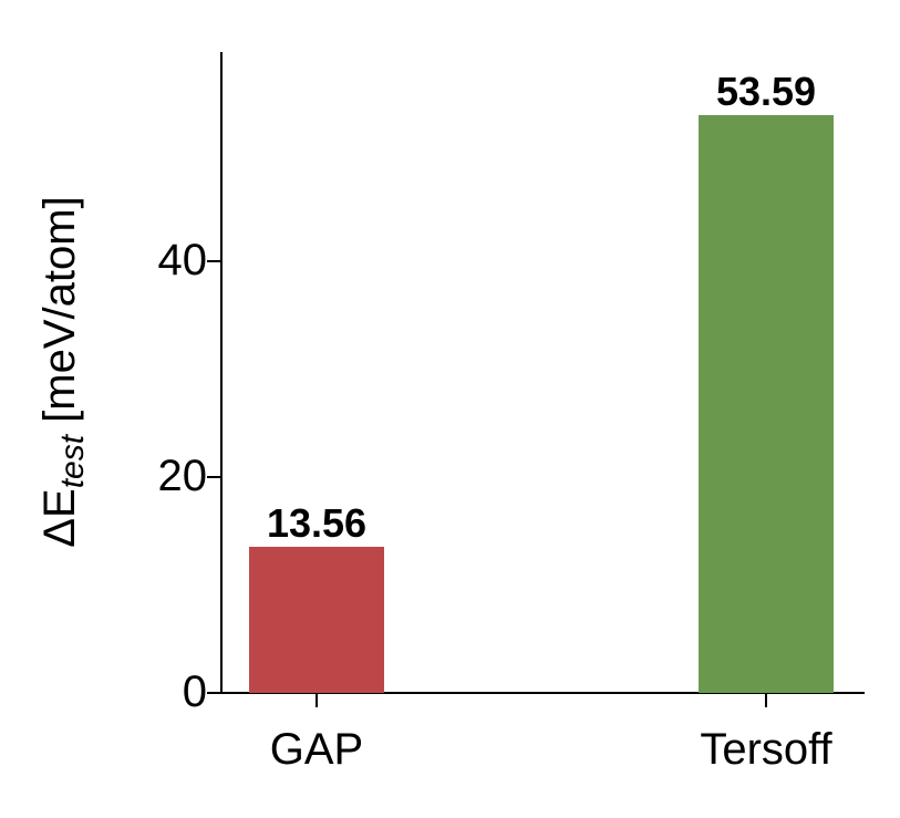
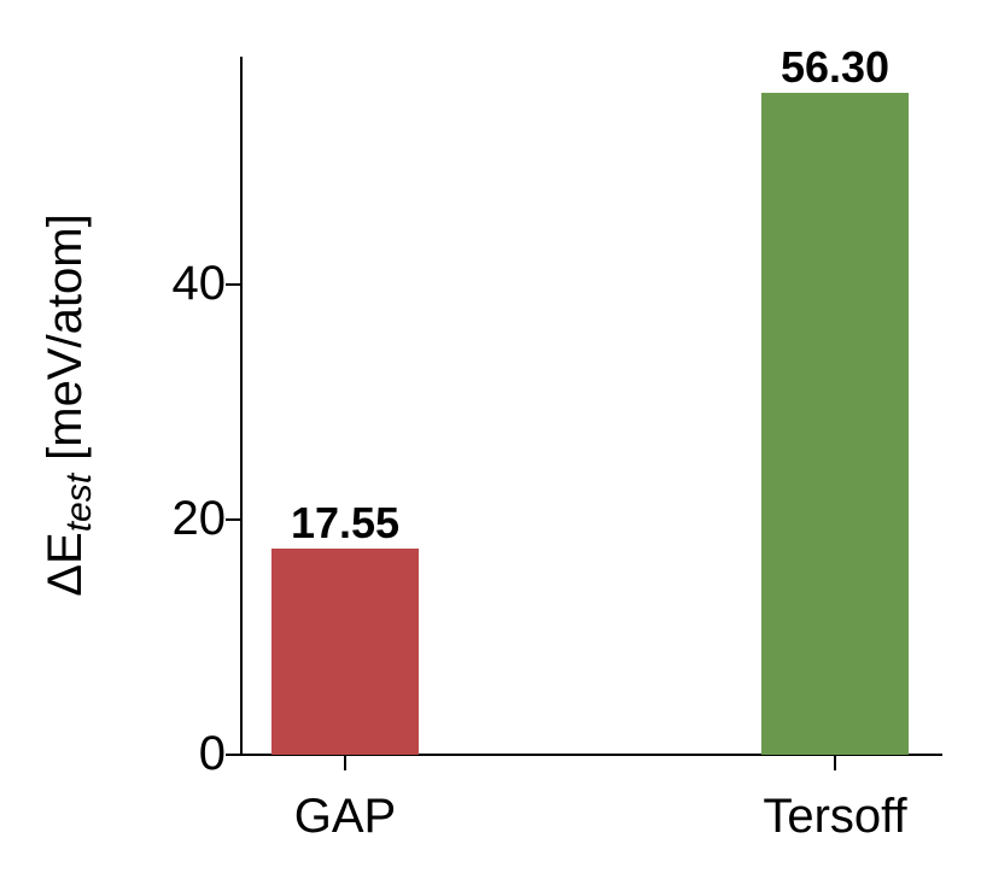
GAP: 13.56 -> 17.55
Tersoff: 53.59 -> 56.30
